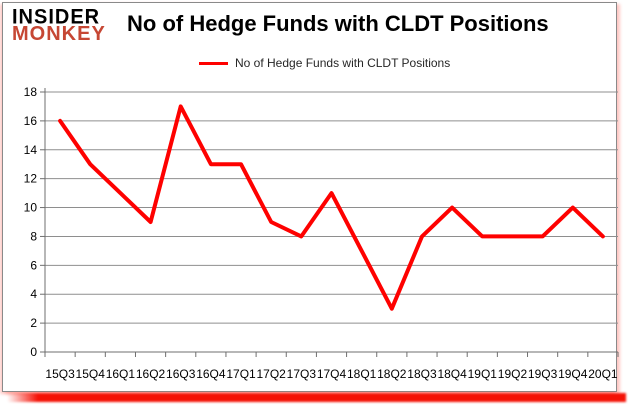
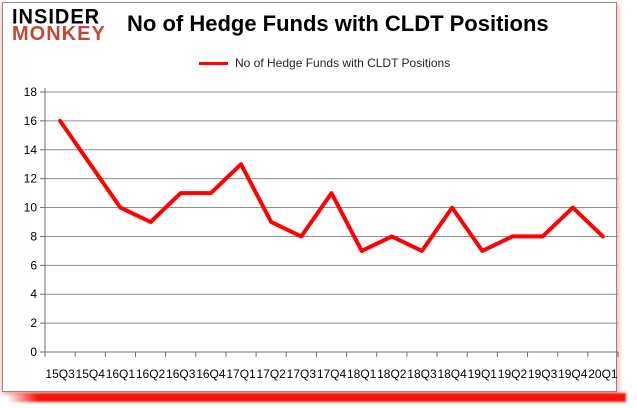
16Q1: 11 -> 10
16Q3: 17 -> 11
16Q4: 13 -> 11
18Q2: 3 -> 8
18Q3: 8 -> 7
19Q1: 8 -> 7
